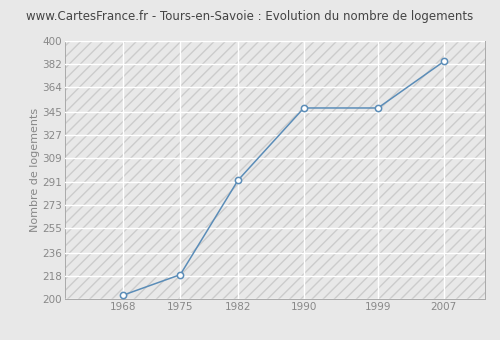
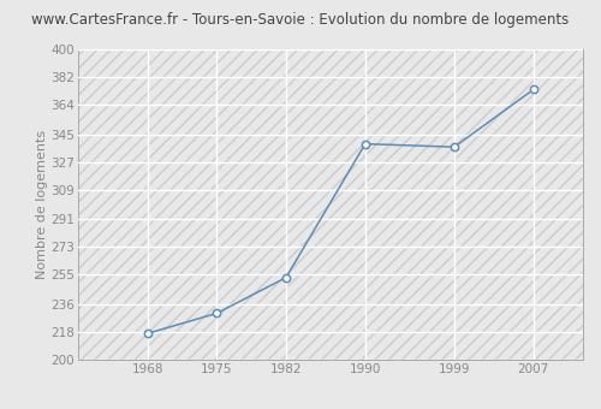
1968: 203 -> 217
1975: 219 -> 230
1982: 292 -> 253
1990: 348 -> 339
1999: 348 -> 337
2007: 384 -> 374
